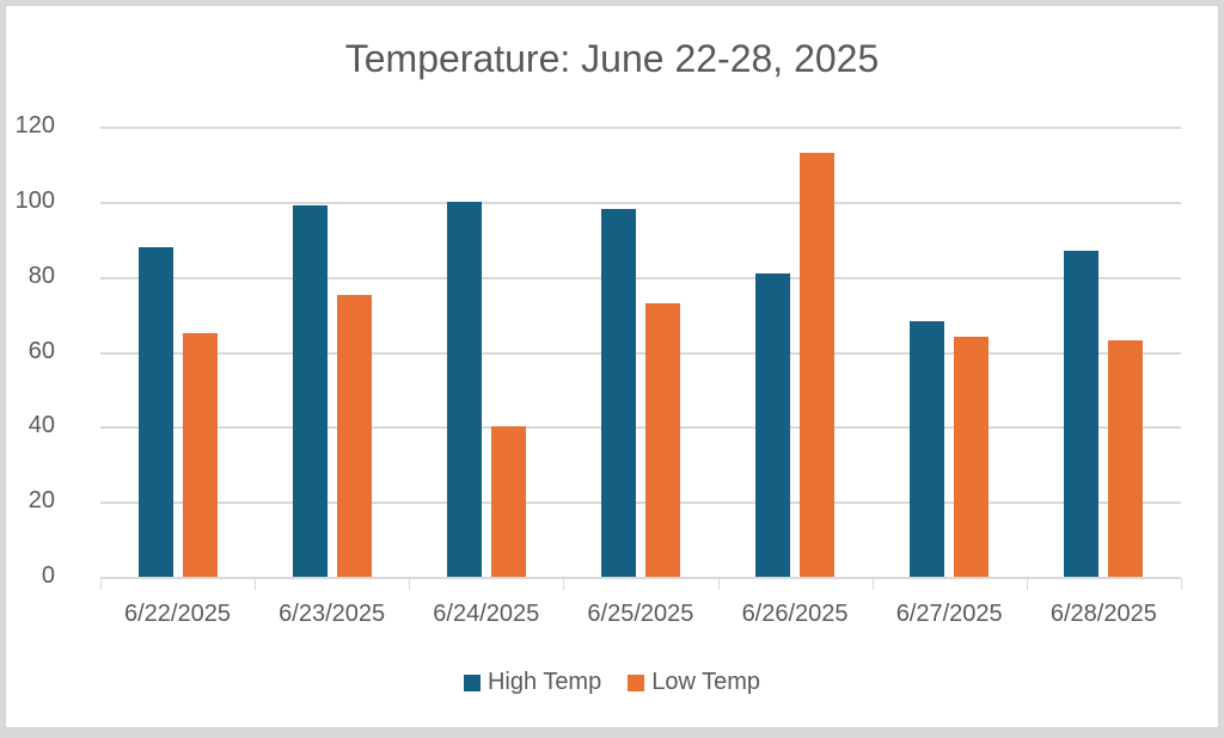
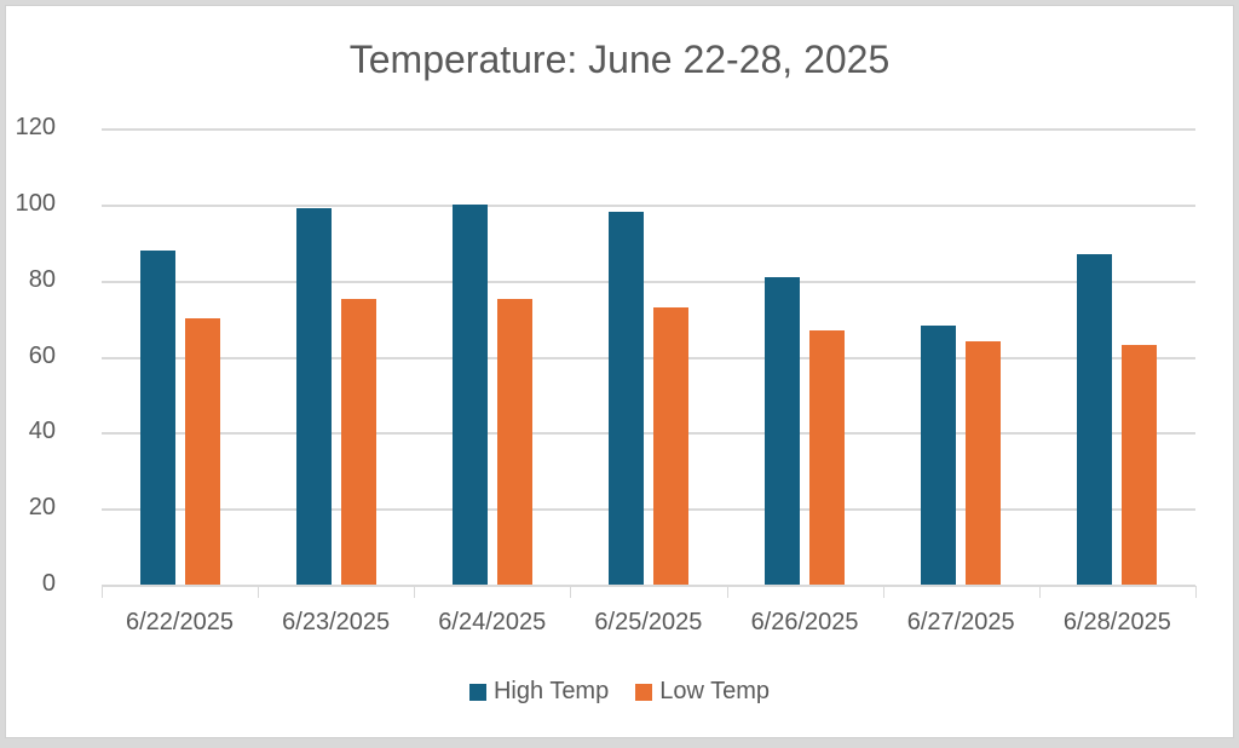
Low Temp/6/22/2025: 65 -> 70
Low Temp/6/24/2025: 40 -> 75
Low Temp/6/26/2025: 113 -> 67
